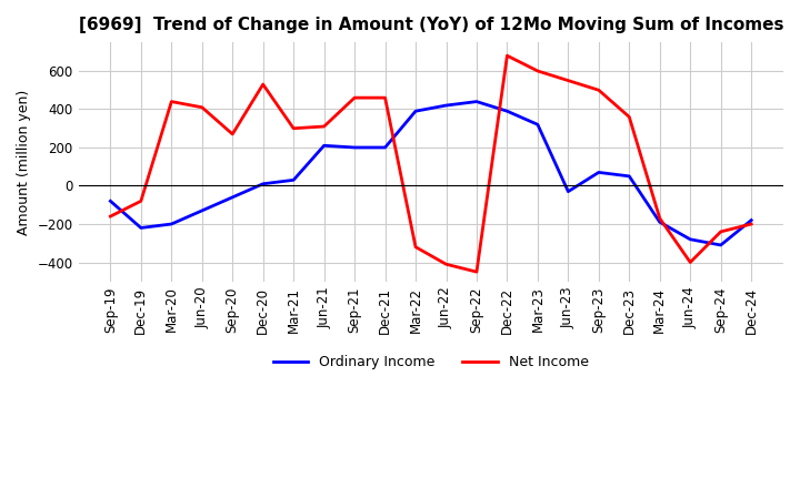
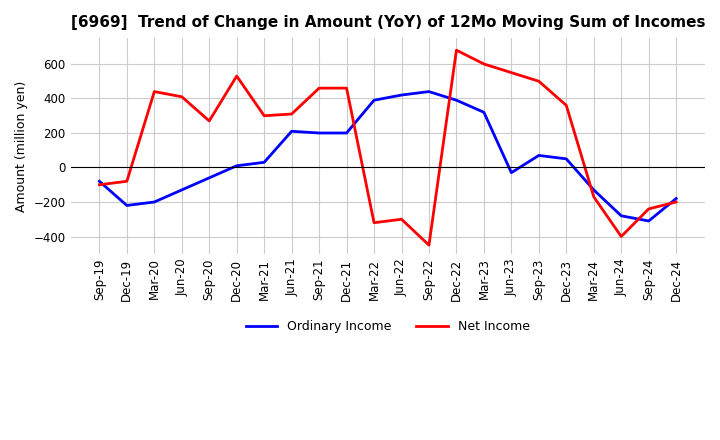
Net Income/Sep-19: -160 -> -100
Net Income/Jun-22: -410 -> -300
Ordinary Income/Mar-24: -190 -> -130
